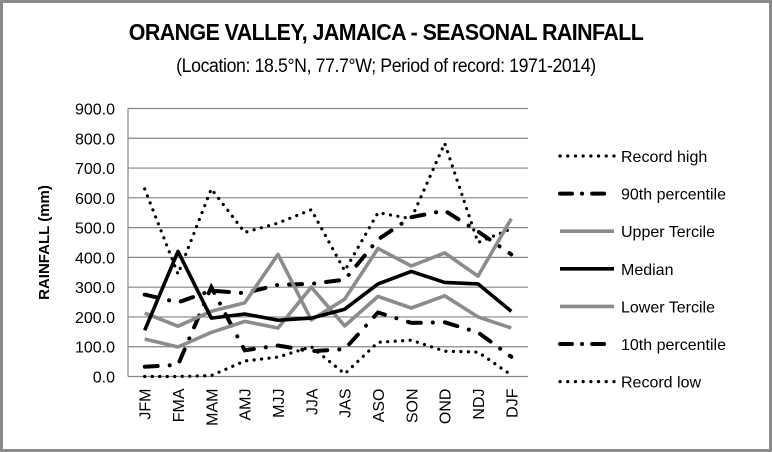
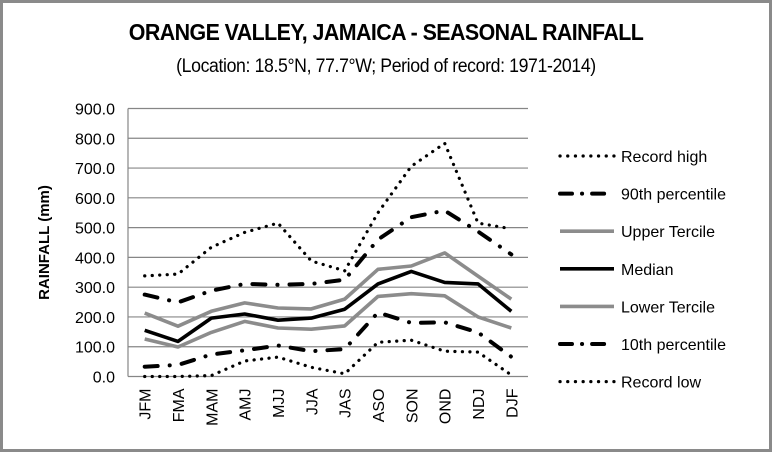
Record high/JFM: 630 -> 340
Median/FMA: 420 -> 120
Record high/MAM: 630 -> 430
10th percentile/MAM: 300 -> 70
90th percentile/AMJ: 280 -> 310
Upper Tercile/MJJ: 410 -> 230
Record high/JJA: 560 -> 390
Upper Tercile/JJA: 190 -> 230
Lower Tercile/JJA: 300 -> 160
Record low/JJA: 100 -> 30
Upper Tercile/ASO: 430 -> 360
Record high/SON: 530 -> 710
Lower Tercile/SON: 230 -> 280
Record high/NDJ: 450 -> 520
Upper Tercile/DJF: 530 -> 260
